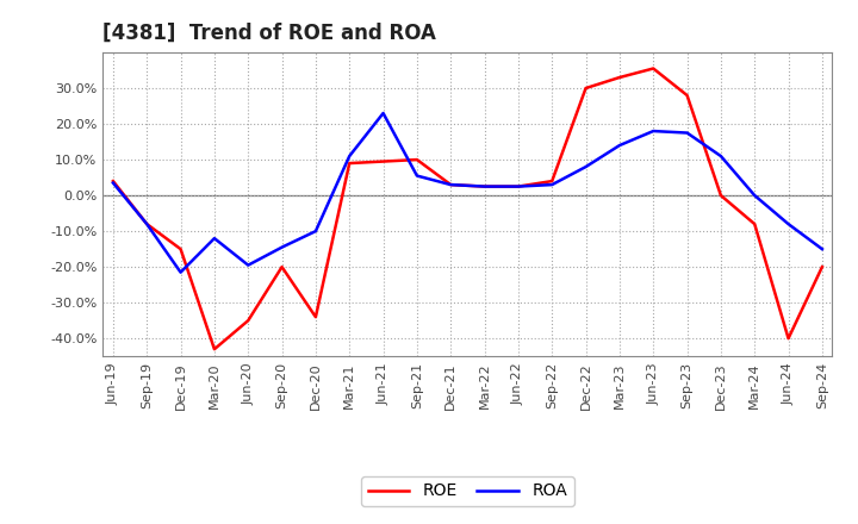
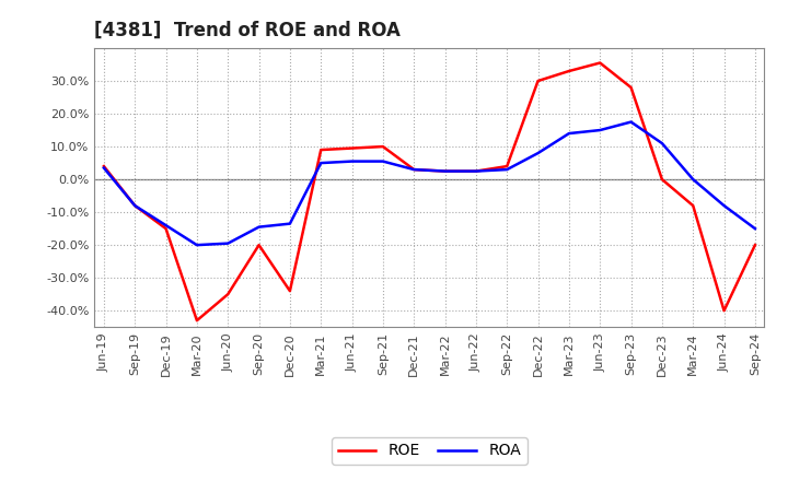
ROA/Dec-19: -21.5% -> -14.0%
ROA/Mar-20: -12.0% -> -20.0%
ROA/Dec-20: -10.0% -> -13.5%
ROA/Mar-21: 11.0% -> 5.0%
ROA/Jun-21: 23.0% -> 5.5%
ROA/Jun-23: 18.0% -> 15.0%
